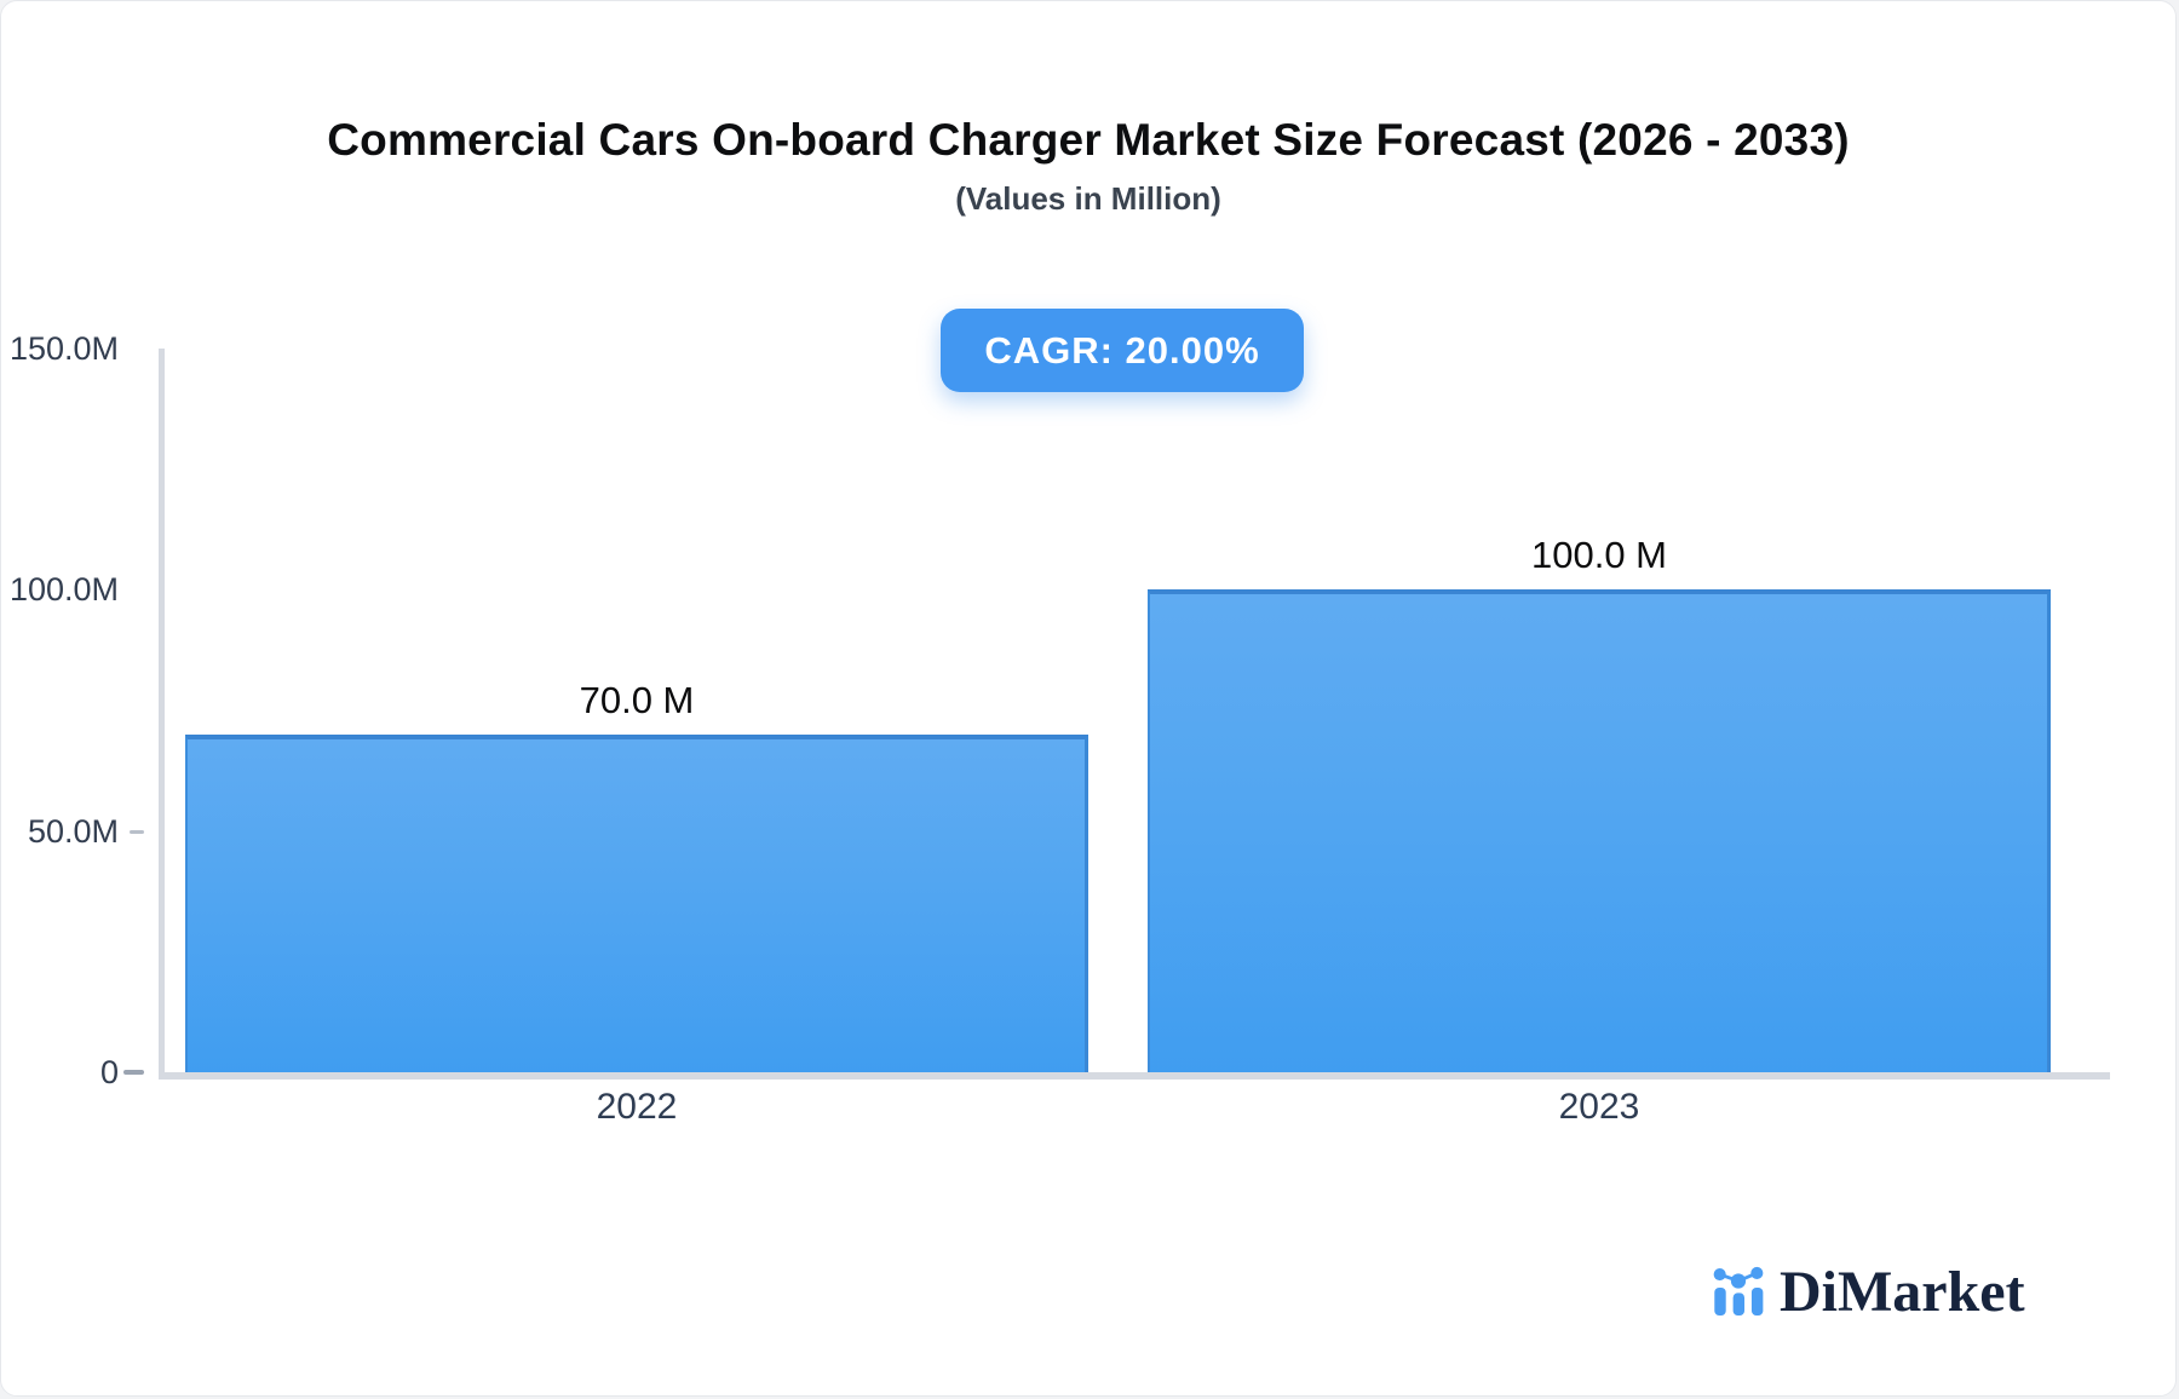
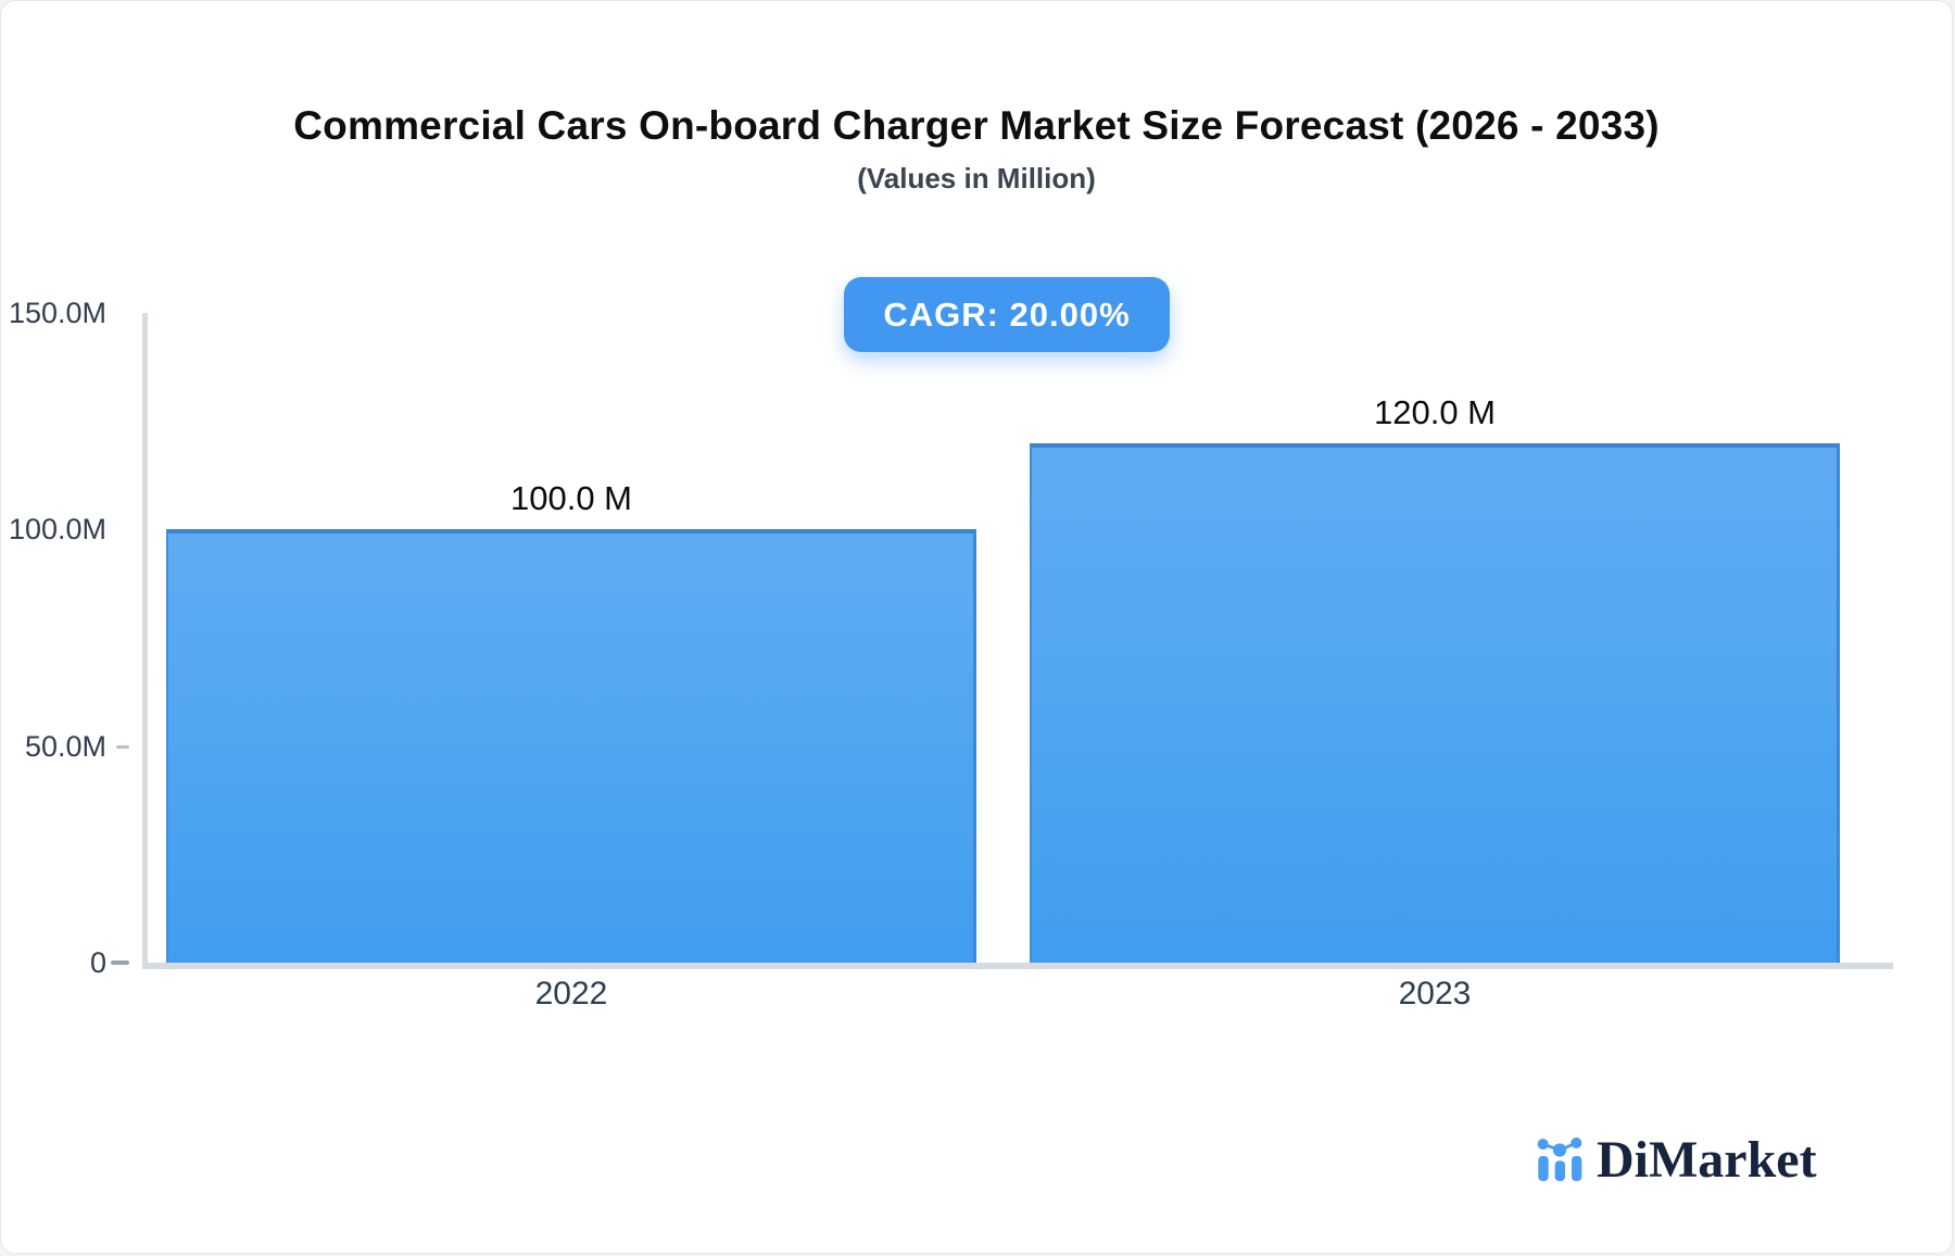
2022: 70.0 -> 100.0
2023: 100.0 -> 120.0
